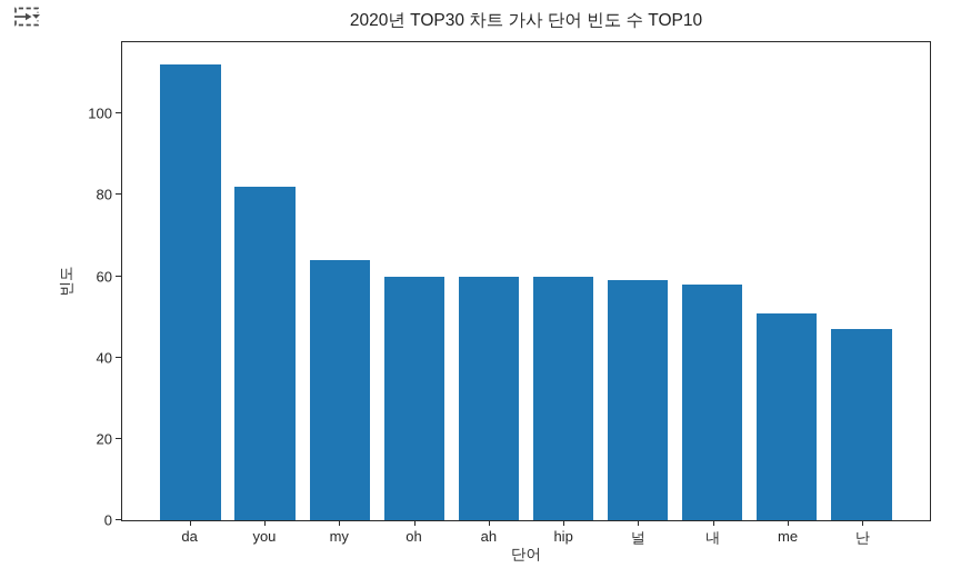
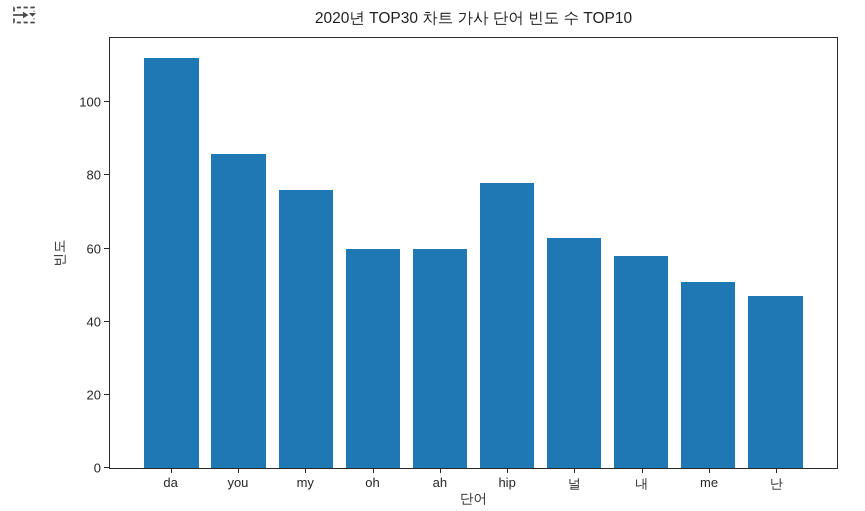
you: 82 -> 86
my: 64 -> 76
hip: 60 -> 78
널: 59 -> 63
